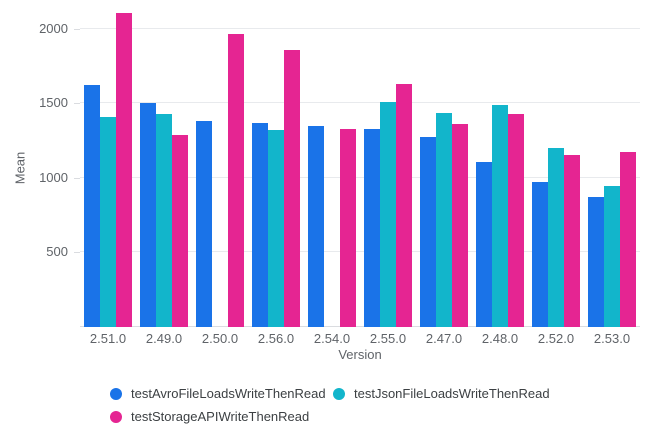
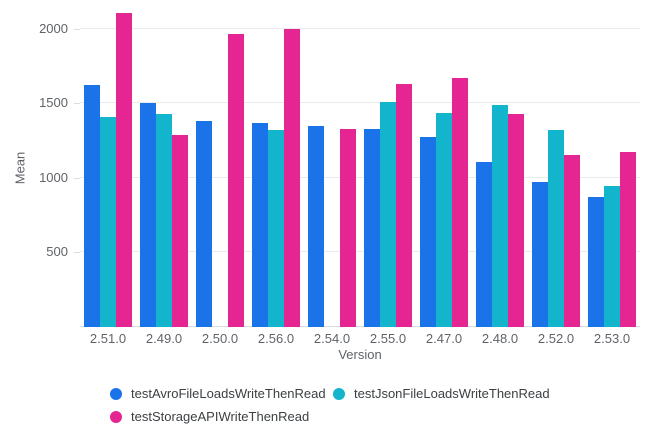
testStorageAPIWriteThenRead/2.56.0: 1860 -> 2000
testStorageAPIWriteThenRead/2.47.0: 1360 -> 1670
testJsonFileLoadsWriteThenRead/2.52.0: 1200 -> 1320
